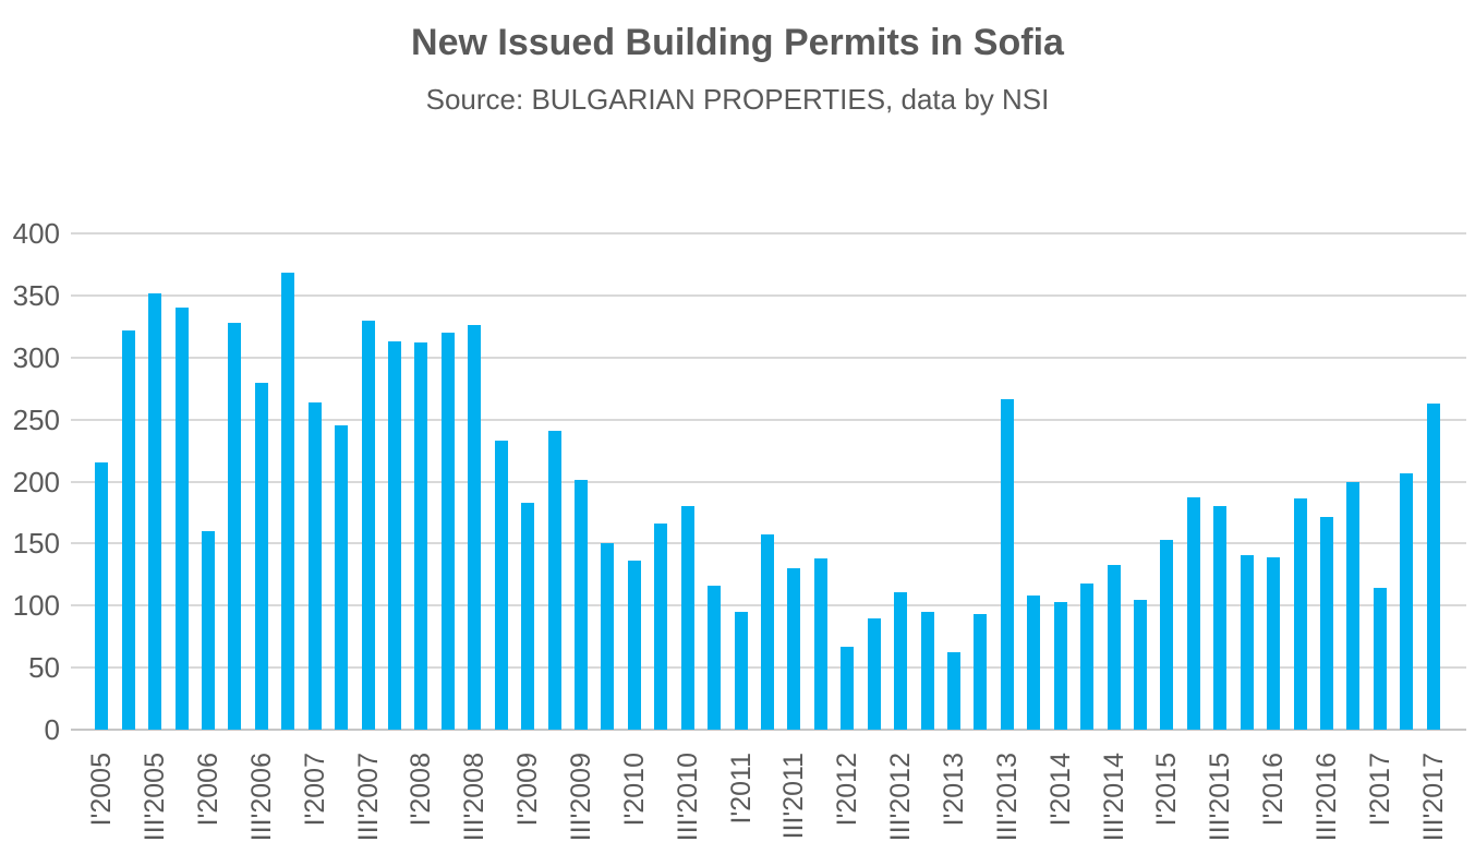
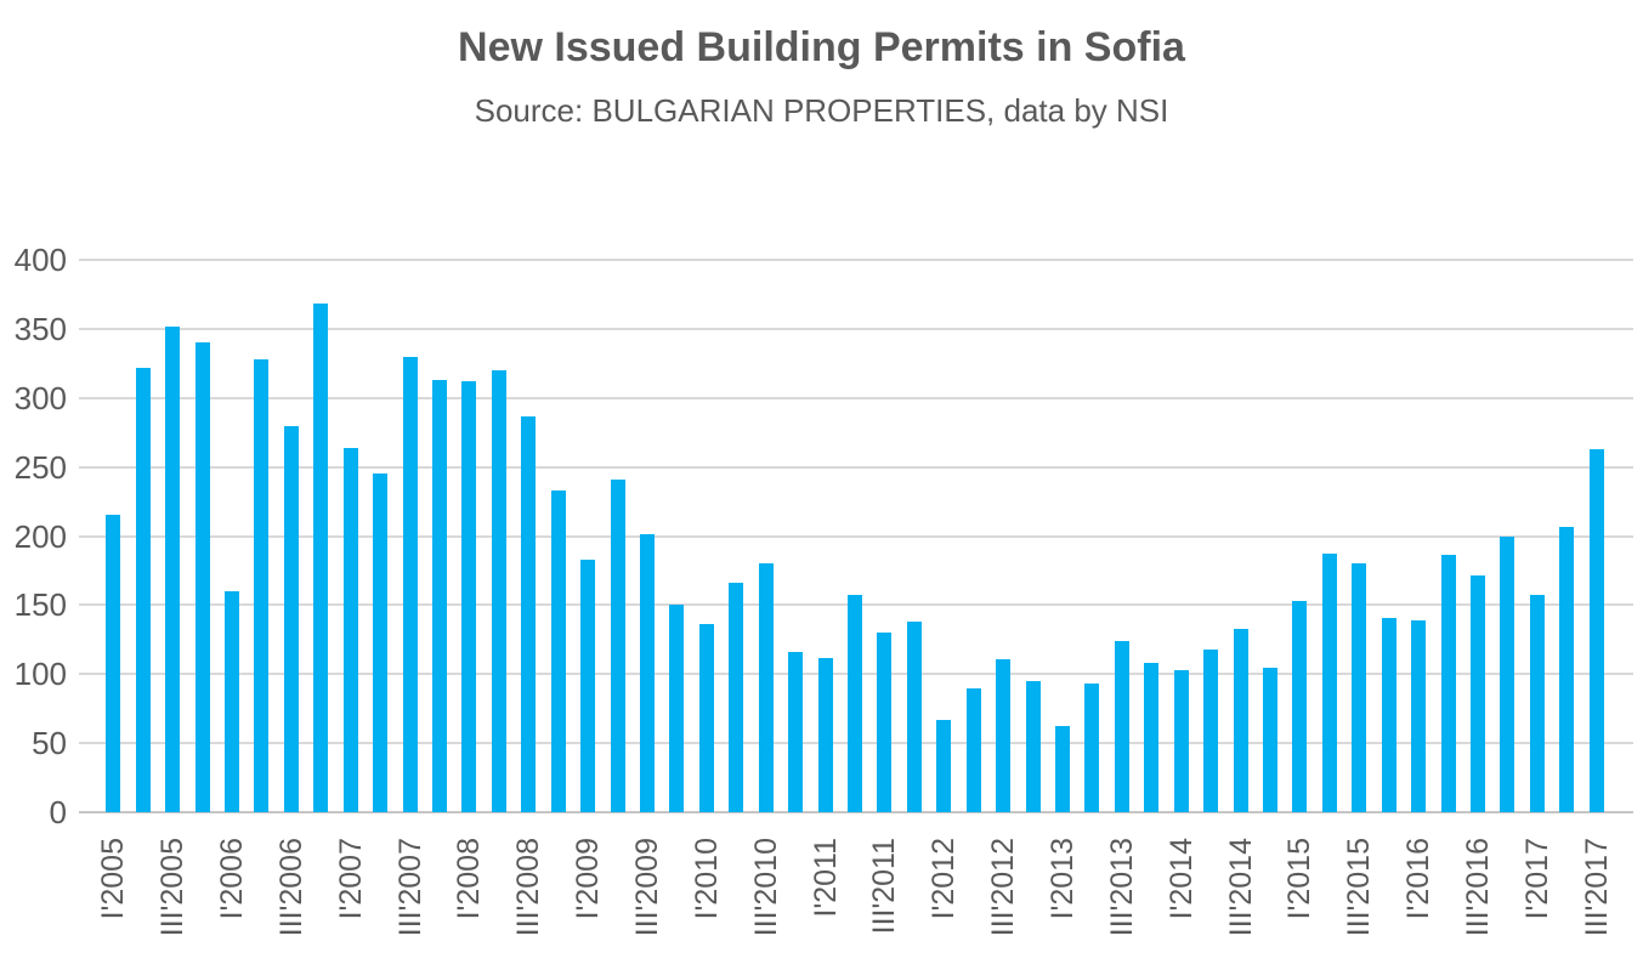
III'2008: 326 -> 287
I'2011: 95 -> 112
III'2013: 266 -> 124
I'2017: 114 -> 157
